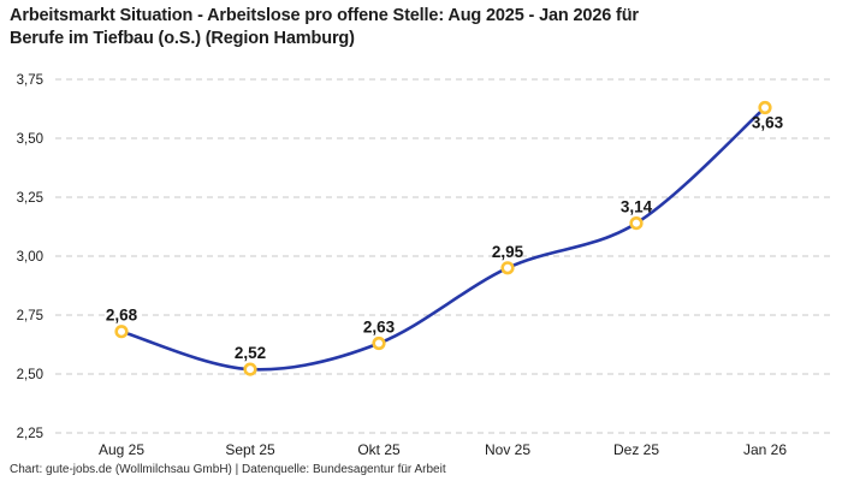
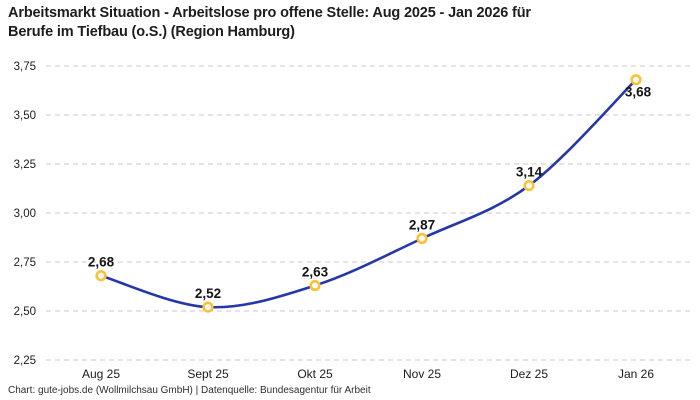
Nov 25: 2,95 -> 2,87
Jan 26: 3,63 -> 3,68
